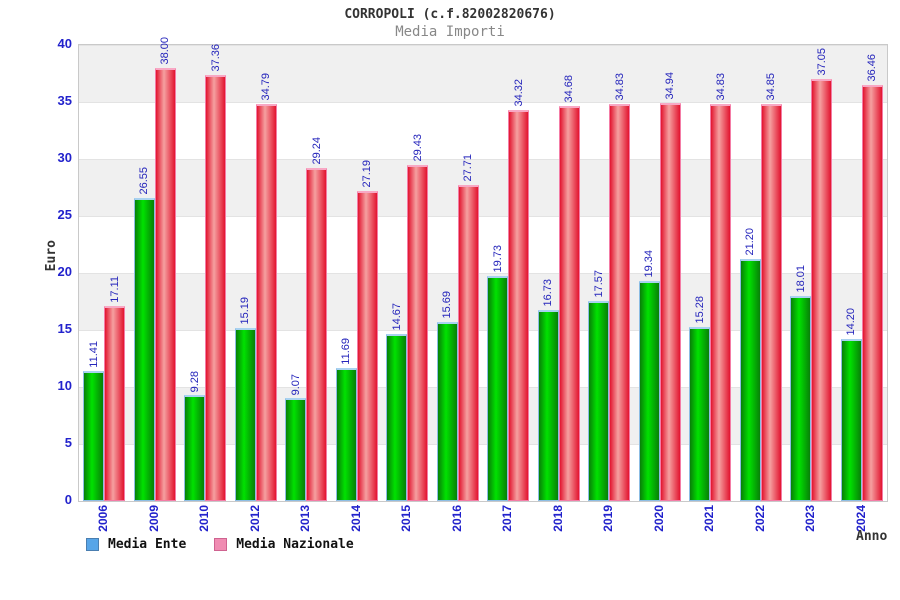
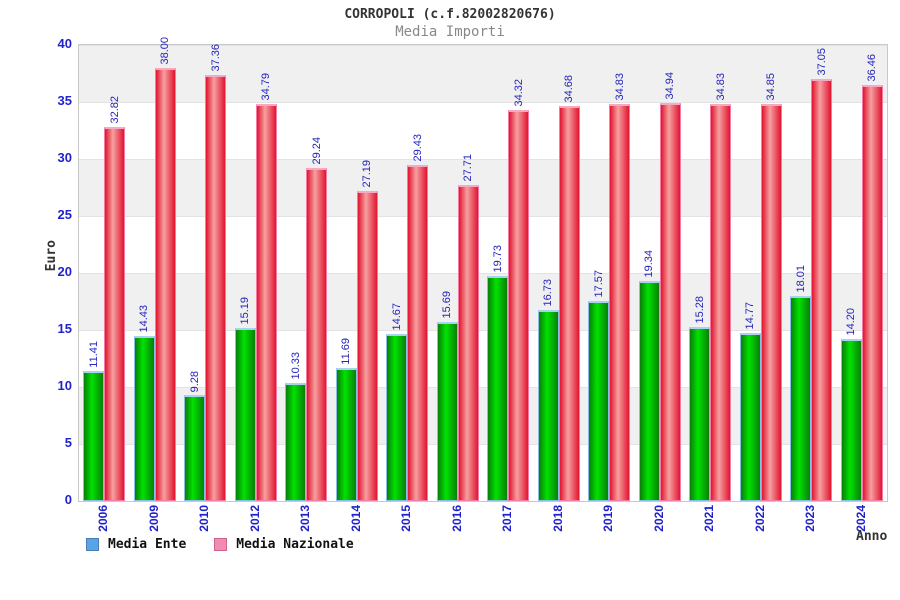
Media Nazionale/2006: 17.11 -> 32.82
Media Ente/2009: 26.55 -> 14.43
Media Ente/2013: 9.07 -> 10.33
Media Ente/2022: 21.20 -> 14.77
